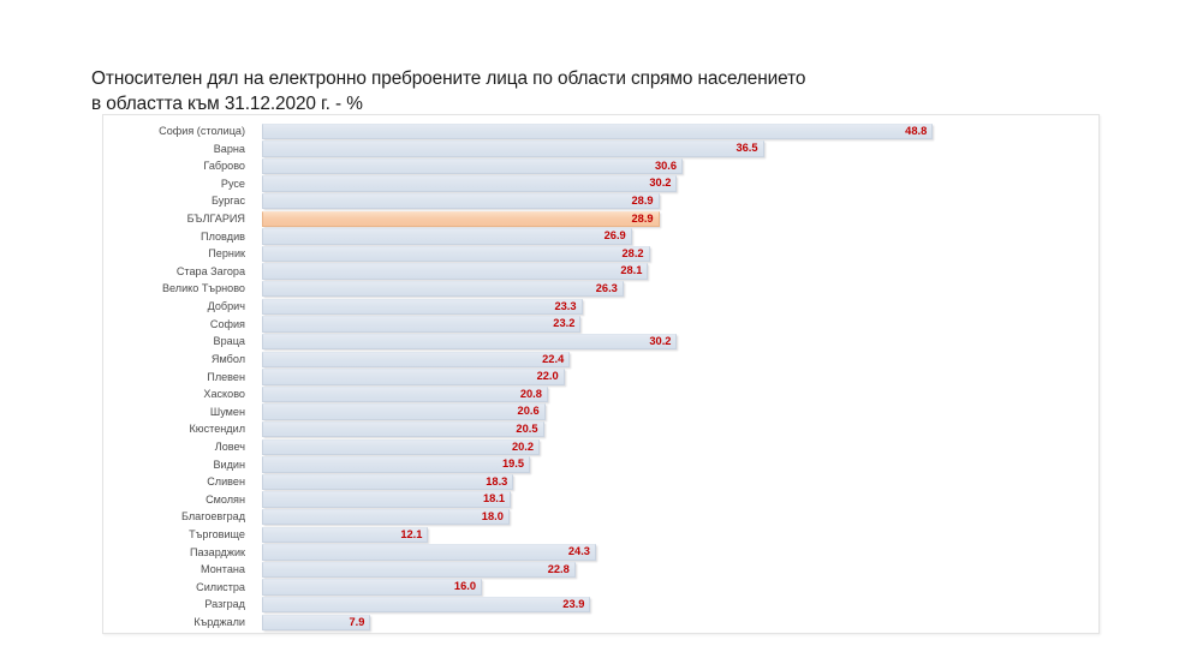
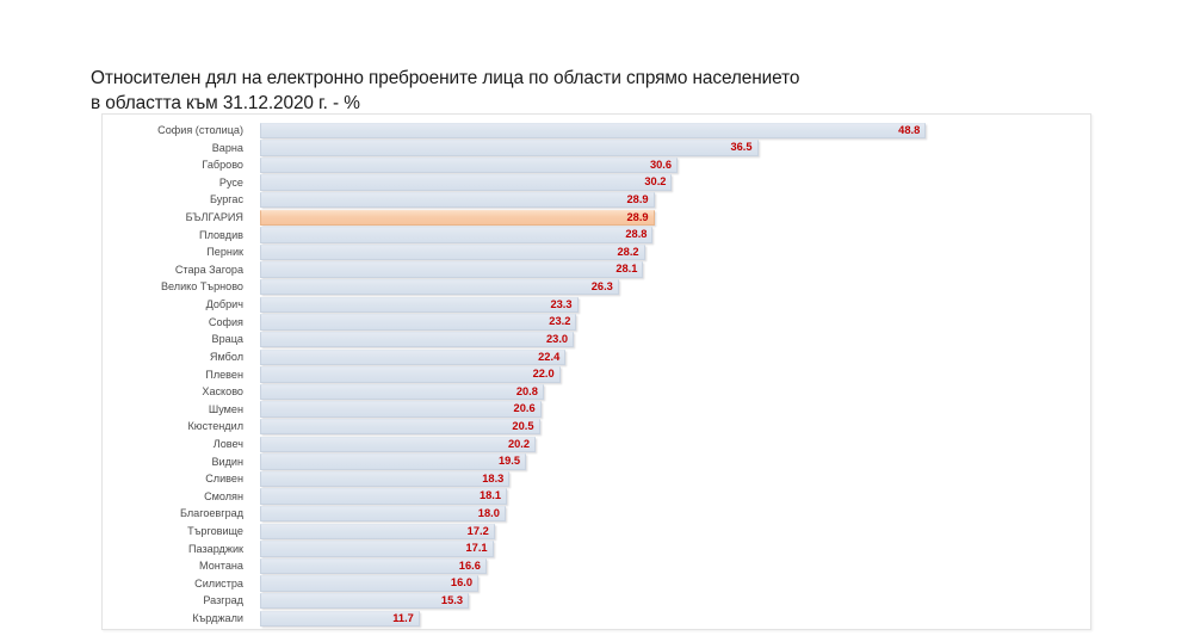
Пловдив: 26.9 -> 28.8
Враца: 30.2 -> 23.0
Търговище: 12.1 -> 17.2
Пазарджик: 24.3 -> 17.1
Монтана: 22.8 -> 16.6
Разград: 23.9 -> 15.3
Кърджали: 7.9 -> 11.7
